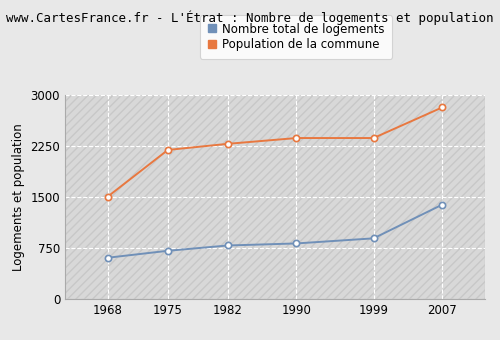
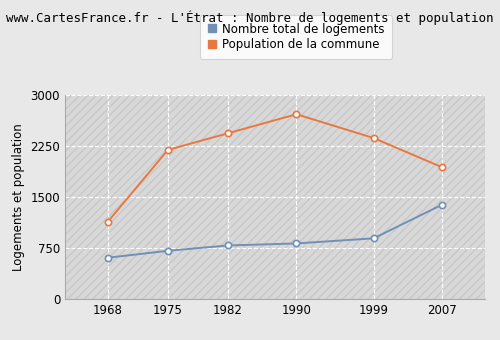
Population de la commune/1968: 1510 -> 1140
Population de la commune/1982: 2280 -> 2440
Population de la commune/1990: 2370 -> 2720
Population de la commune/2007: 2820 -> 1940
